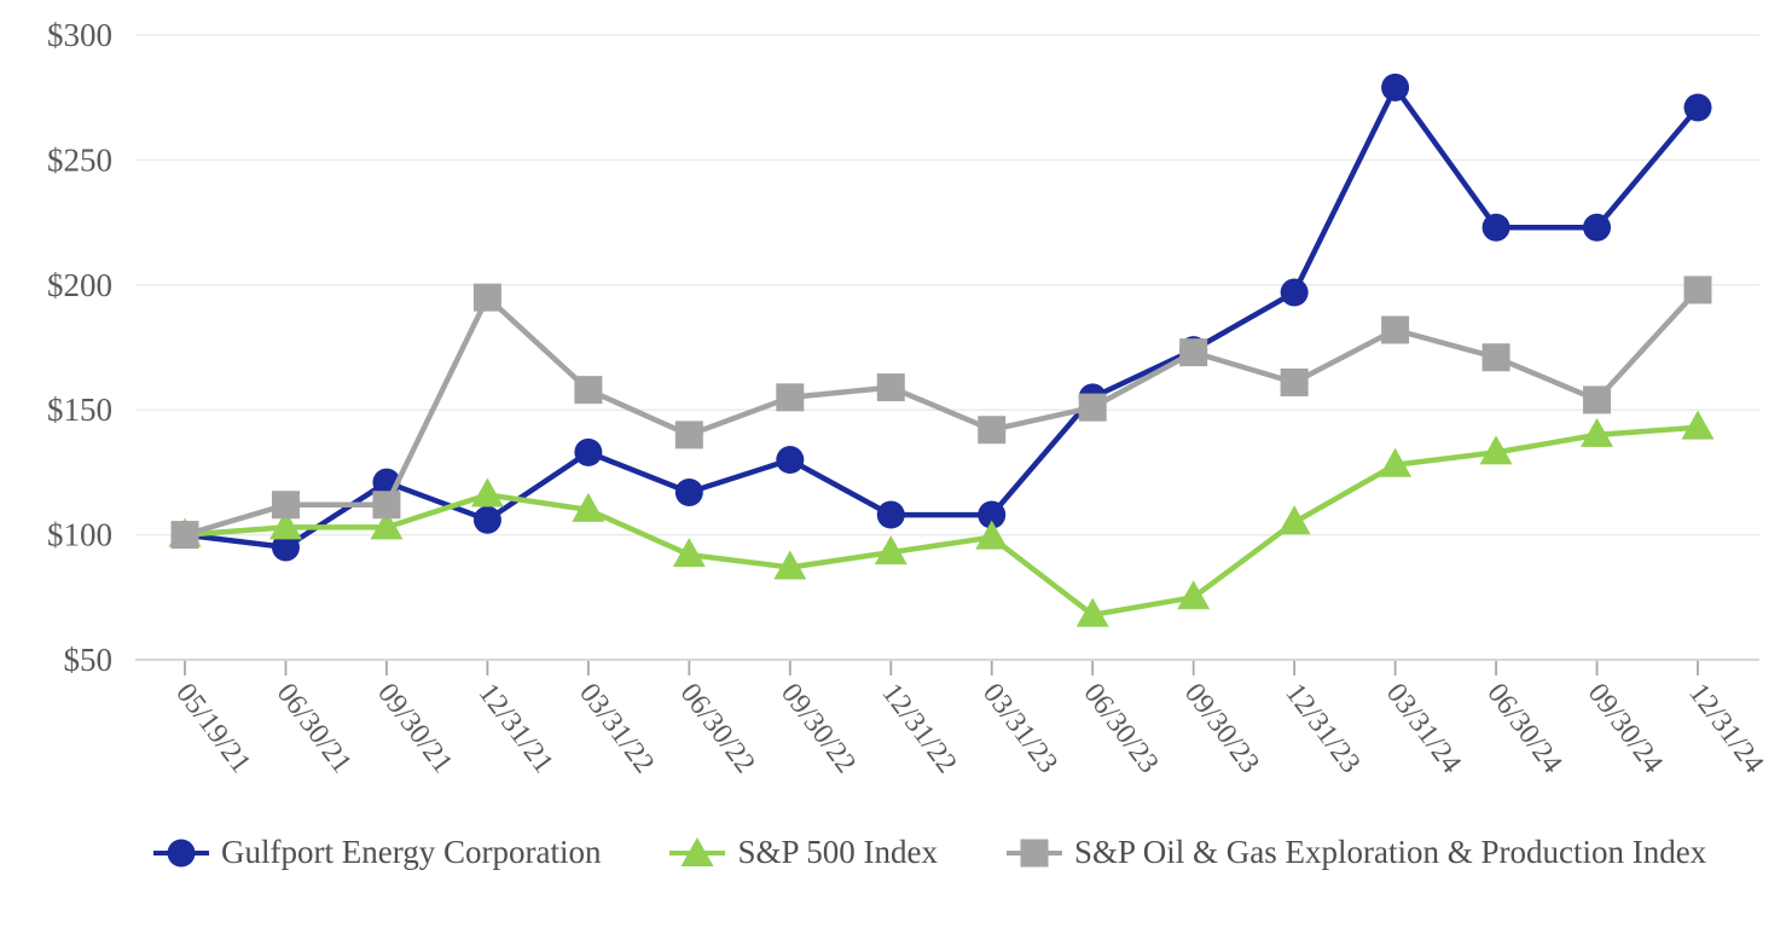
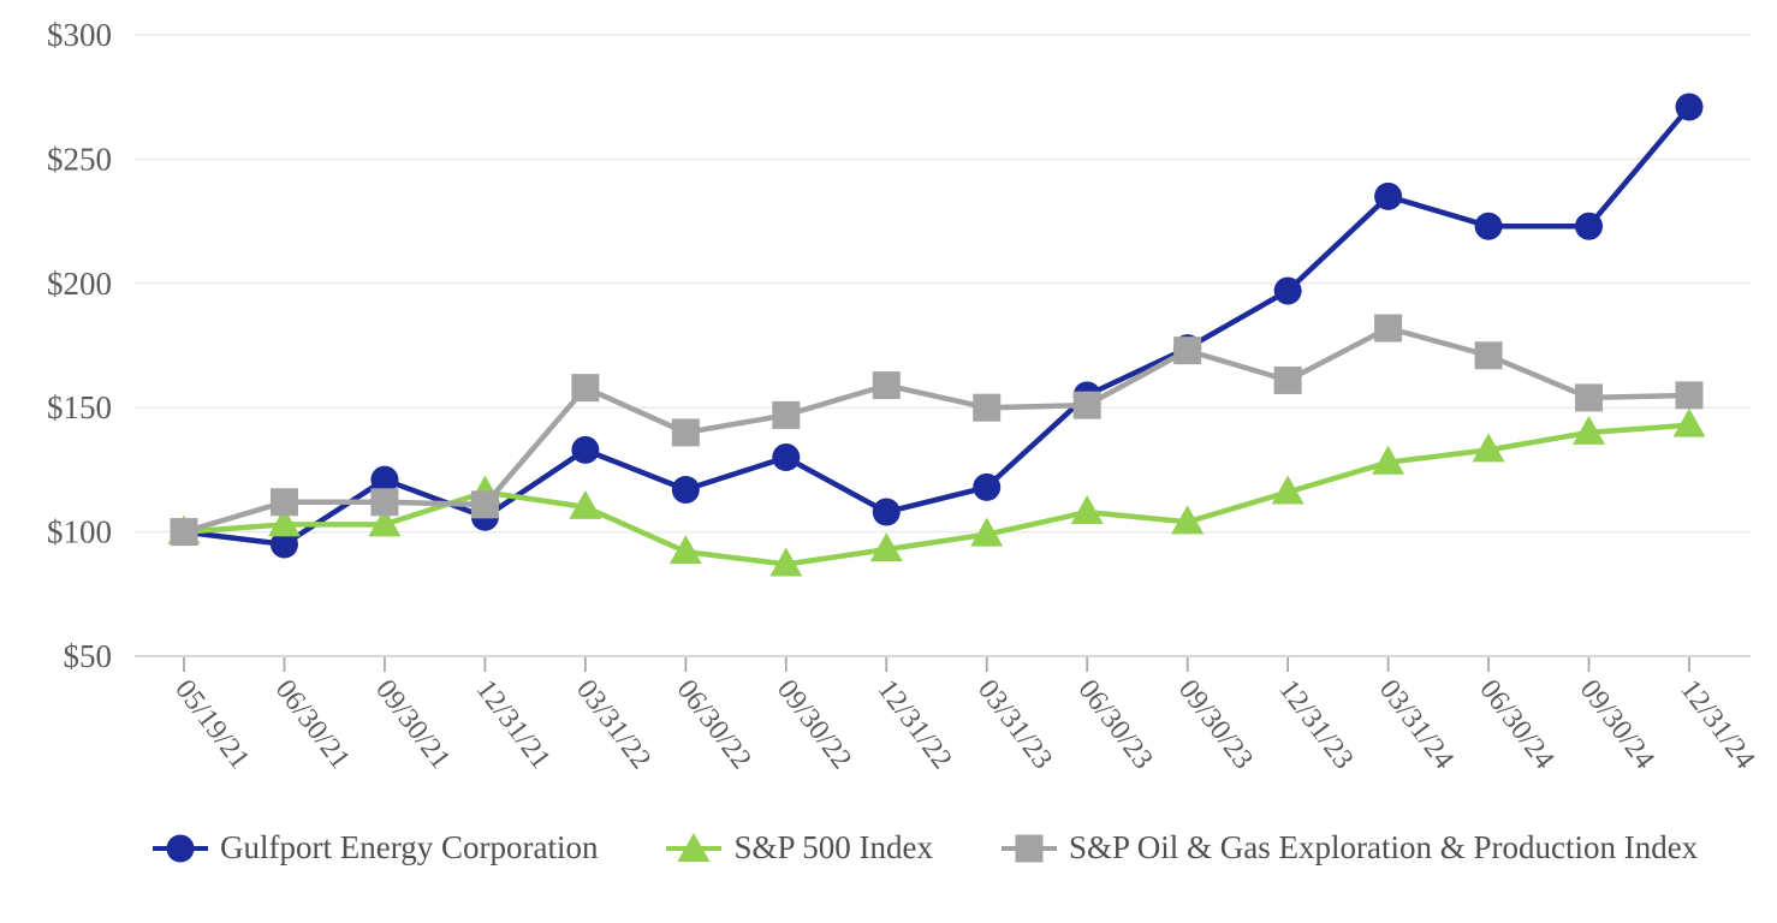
S&P Oil & Gas Exploration & Production Index/12/31/21: $195 -> $111
S&P Oil & Gas Exploration & Production Index/09/30/22: $155 -> $147
Gulfport Energy Corporation/03/31/23: $108 -> $118
S&P Oil & Gas Exploration & Production Index/03/31/23: $142 -> $150
S&P 500 Index/06/30/23: $68 -> $108
S&P 500 Index/09/30/23: $75 -> $104
S&P 500 Index/12/31/23: $105 -> $116
Gulfport Energy Corporation/03/31/24: $279 -> $235
S&P Oil & Gas Exploration & Production Index/12/31/24: $198 -> $155
